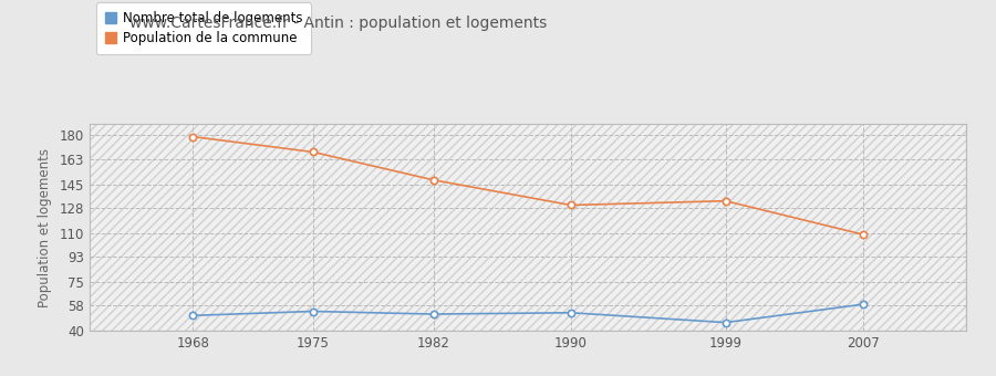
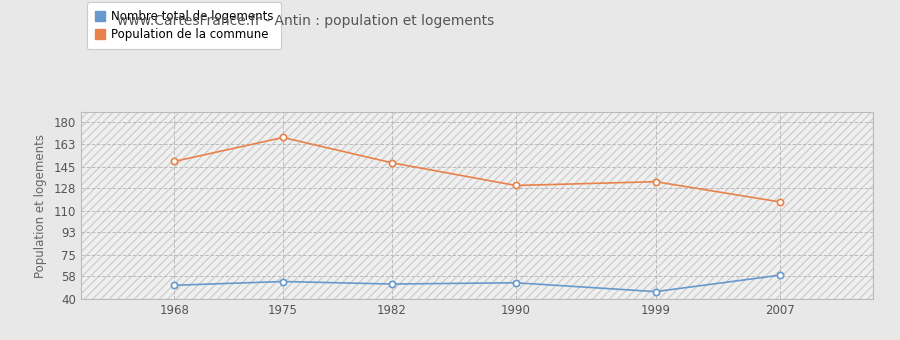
Population de la commune/1968: 179 -> 149
Population de la commune/2007: 109 -> 117
